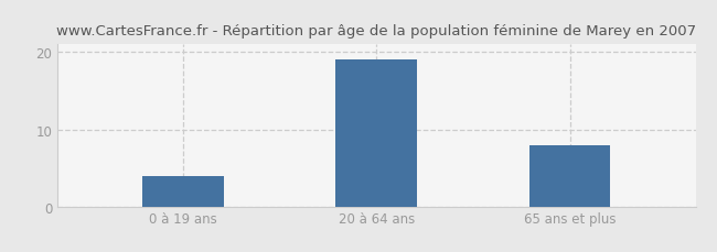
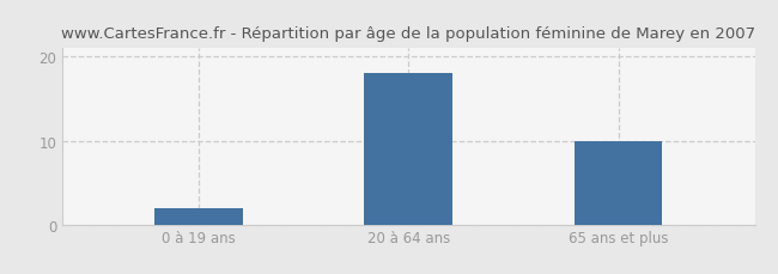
0 à 19 ans: 4 -> 2
20 à 64 ans: 19 -> 18
65 ans et plus: 8 -> 10
